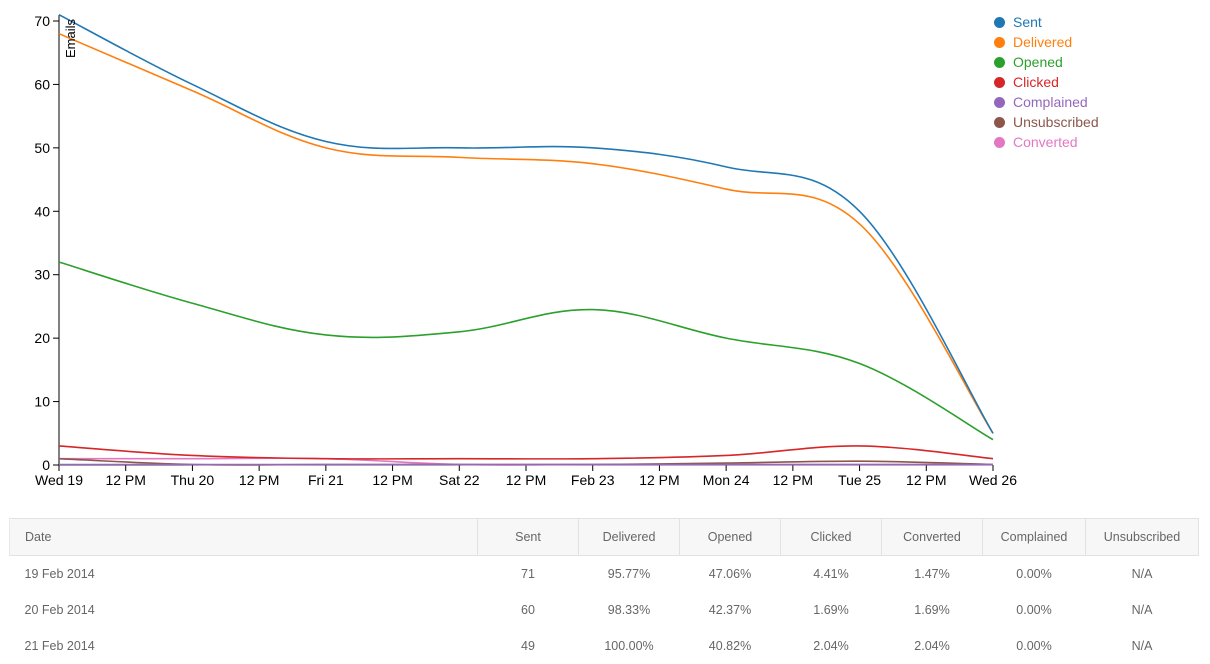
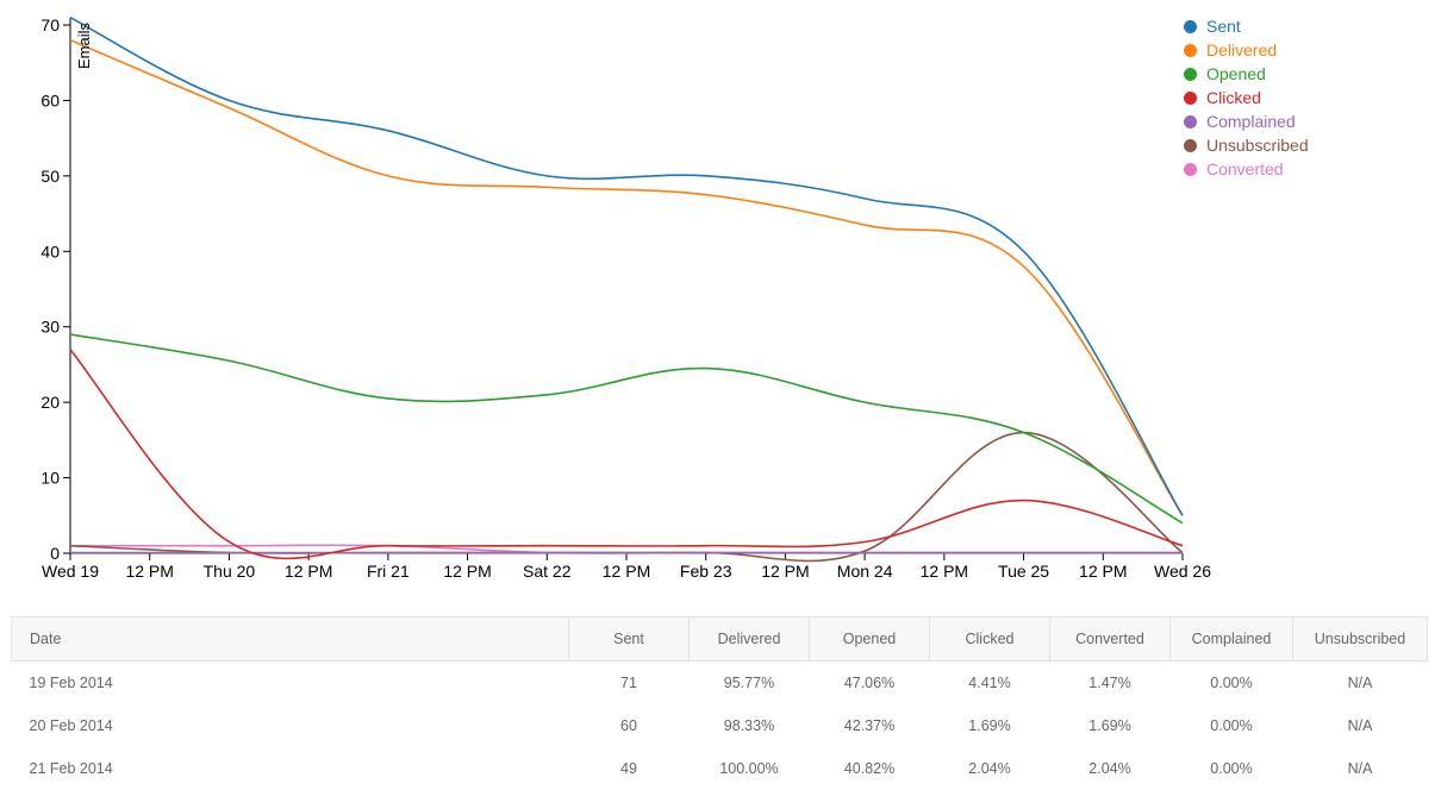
Opened/Wed 19: 32 -> 29
Clicked/Wed 19: 3 -> 27
Sent/Fri 21: 51 -> 56
Clicked/Tue 25: 3 -> 7
Unsubscribed/Tue 25: 1 -> 16
